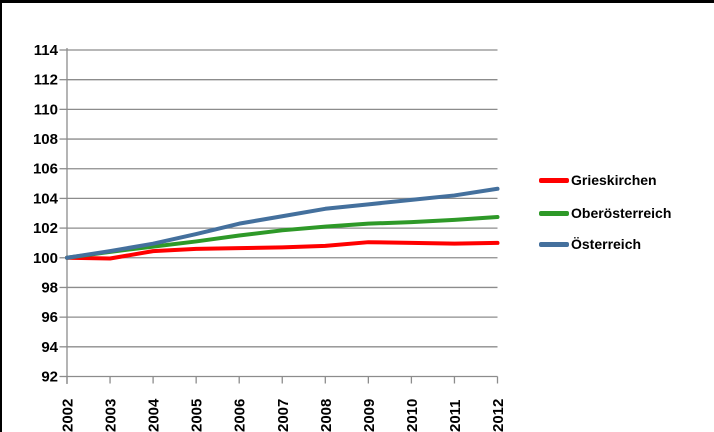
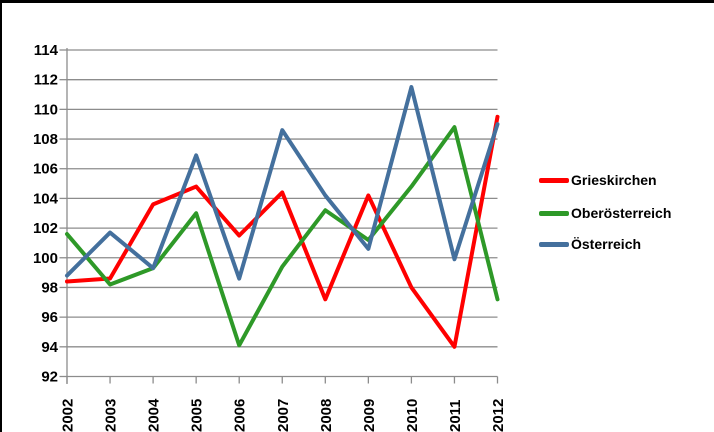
Grieskirchen/2002: 100.0 -> 98.4
Oberösterreich/2002: 100.0 -> 101.6
Österreich/2002: 100.0 -> 98.8
Grieskirchen/2003: 100.0 -> 98.6
Oberösterreich/2003: 100.4 -> 98.2
Österreich/2003: 100.5 -> 101.7
Grieskirchen/2004: 100.5 -> 103.6
Oberösterreich/2004: 100.8 -> 99.3
Österreich/2004: 101.0 -> 99.3
Grieskirchen/2005: 100.6 -> 104.8
Oberösterreich/2005: 101.1 -> 103.0
Österreich/2005: 101.6 -> 106.9
Grieskirchen/2006: 100.7 -> 101.5
Oberösterreich/2006: 101.5 -> 94.1
Österreich/2006: 102.3 -> 98.6
Grieskirchen/2007: 100.7 -> 104.4
Oberösterreich/2007: 101.8 -> 99.4
Österreich/2007: 102.8 -> 108.6
Grieskirchen/2008: 100.8 -> 97.2
Oberösterreich/2008: 102.1 -> 103.2
Österreich/2008: 103.3 -> 104.2
Grieskirchen/2009: 101.0 -> 104.2
Oberösterreich/2009: 102.3 -> 101.2
Österreich/2009: 103.6 -> 100.6
Grieskirchen/2010: 101.0 -> 98.0
Oberösterreich/2010: 102.4 -> 104.8
Österreich/2010: 103.9 -> 111.5
Grieskirchen/2011: 101.0 -> 94.0
Oberösterreich/2011: 102.5 -> 108.8
Österreich/2011: 104.2 -> 99.9
Grieskirchen/2012: 101.0 -> 109.5
Oberösterreich/2012: 102.8 -> 97.2
Österreich/2012: 104.7 -> 109.0
